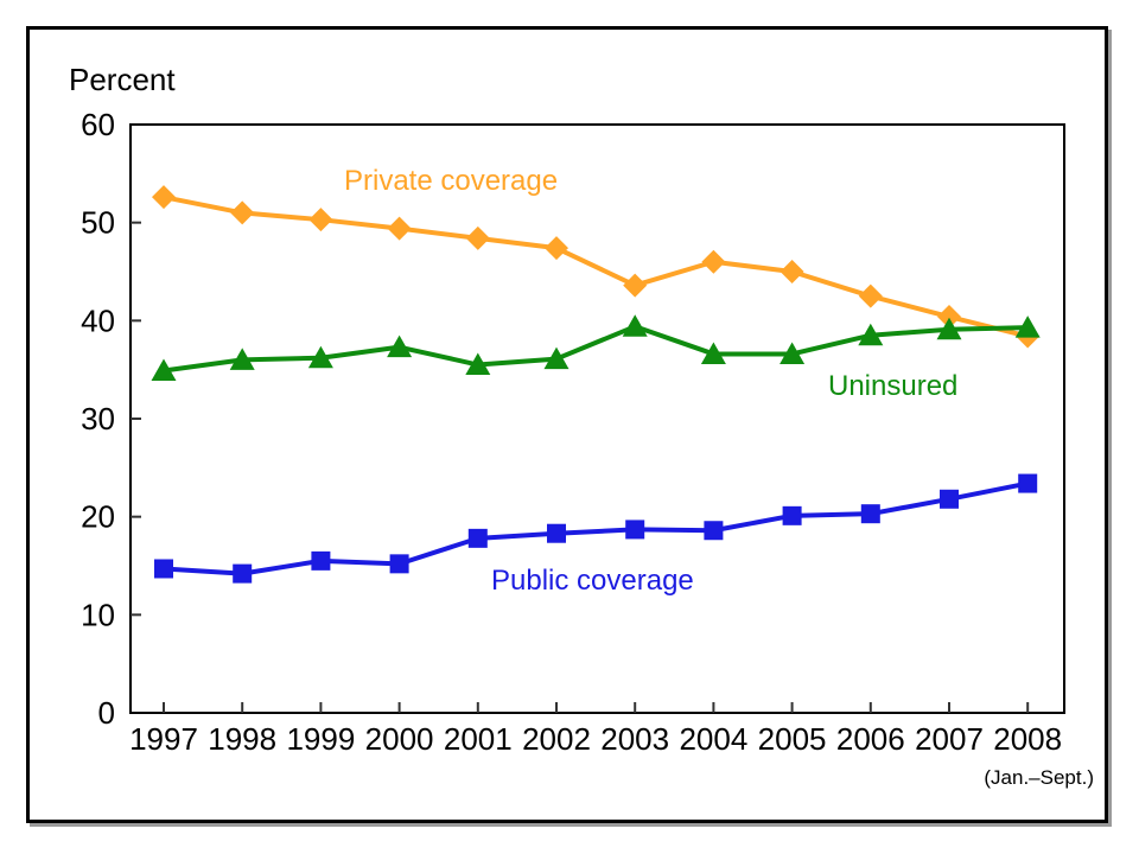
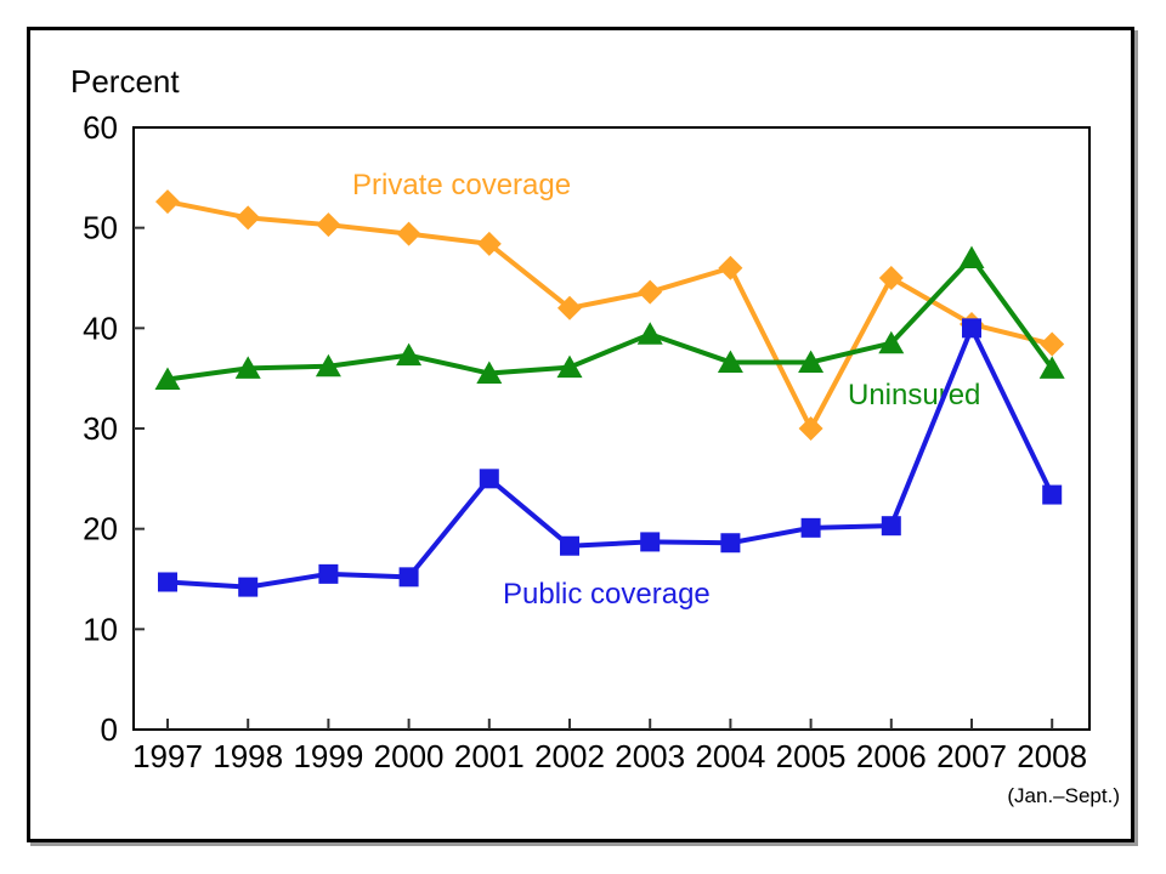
Public coverage/2001: 18 -> 25
Private coverage/2002: 47 -> 42
Private coverage/2005: 45 -> 30
Private coverage/2006: 42 -> 45
Uninsured/2007: 39 -> 47
Public coverage/2007: 22 -> 40
Uninsured/2008: 39 -> 36
